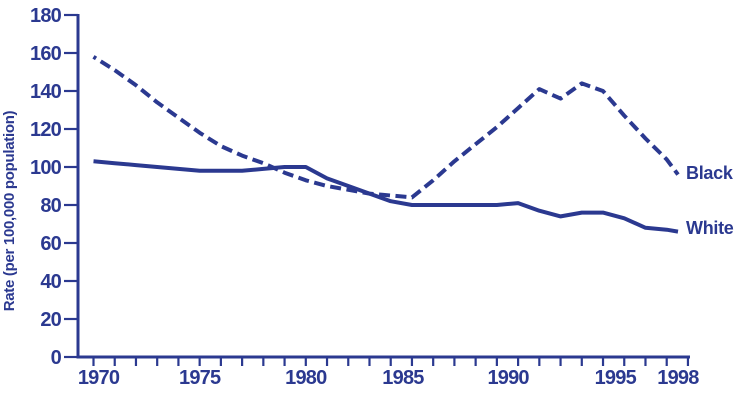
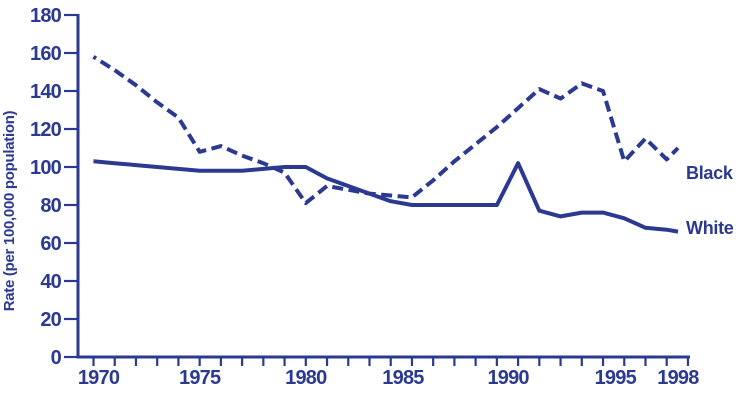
Black/1975: 118 -> 108
Black/1980: 93 -> 81
White/1990: 81 -> 102
Black/1995: 127 -> 103
Black/1998: 96 -> 110
